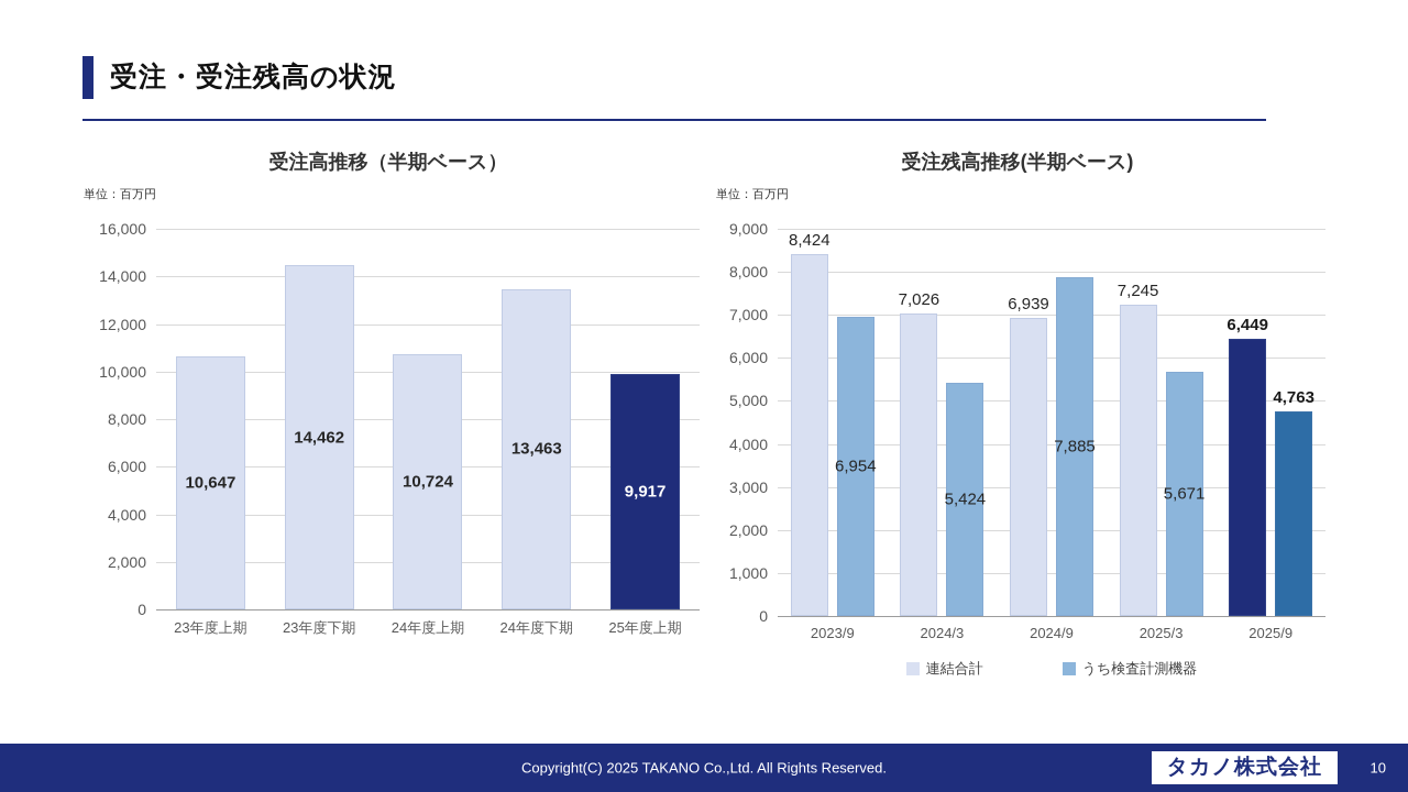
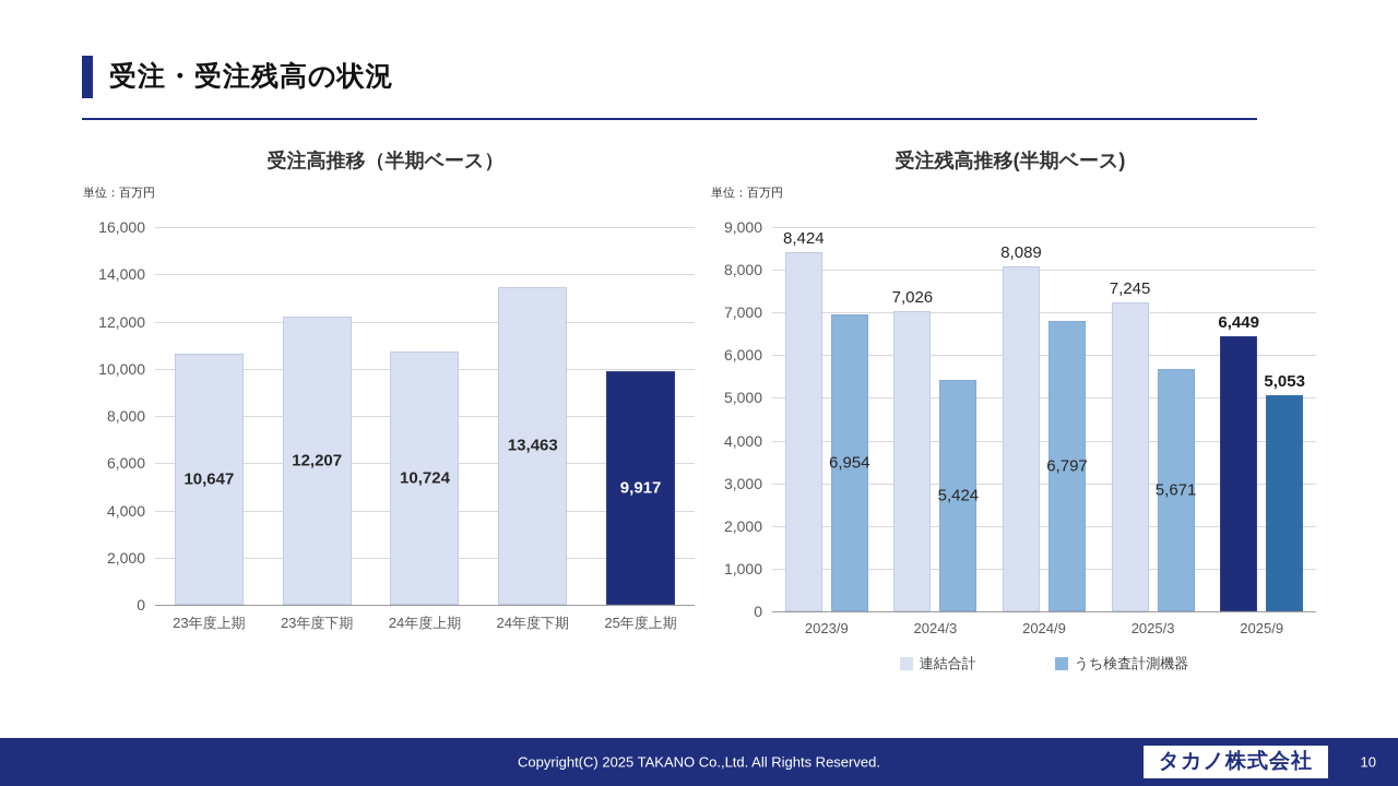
受注高推移（半期ベース）/23年度下期: 14,462 -> 12,207
受注残高推移(半期ベース)/連結合計/2024/9: 6,939 -> 8,089
受注残高推移(半期ベース)/うち検査計測機器/2024/9: 7,885 -> 6,797
受注残高推移(半期ベース)/うち検査計測機器/2025/9: 4,763 -> 5,053
